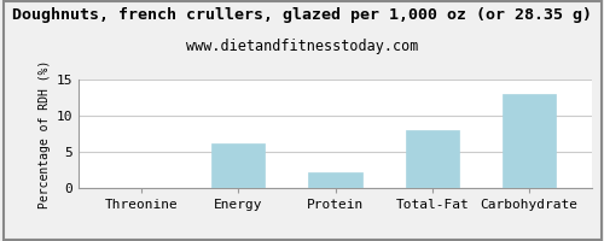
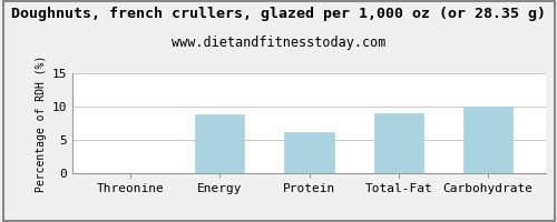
Energy: 6.1 -> 8.8
Protein: 2.1 -> 6.2
Total-Fat: 8.0 -> 9.0
Carbohydrate: 13.0 -> 10.0
